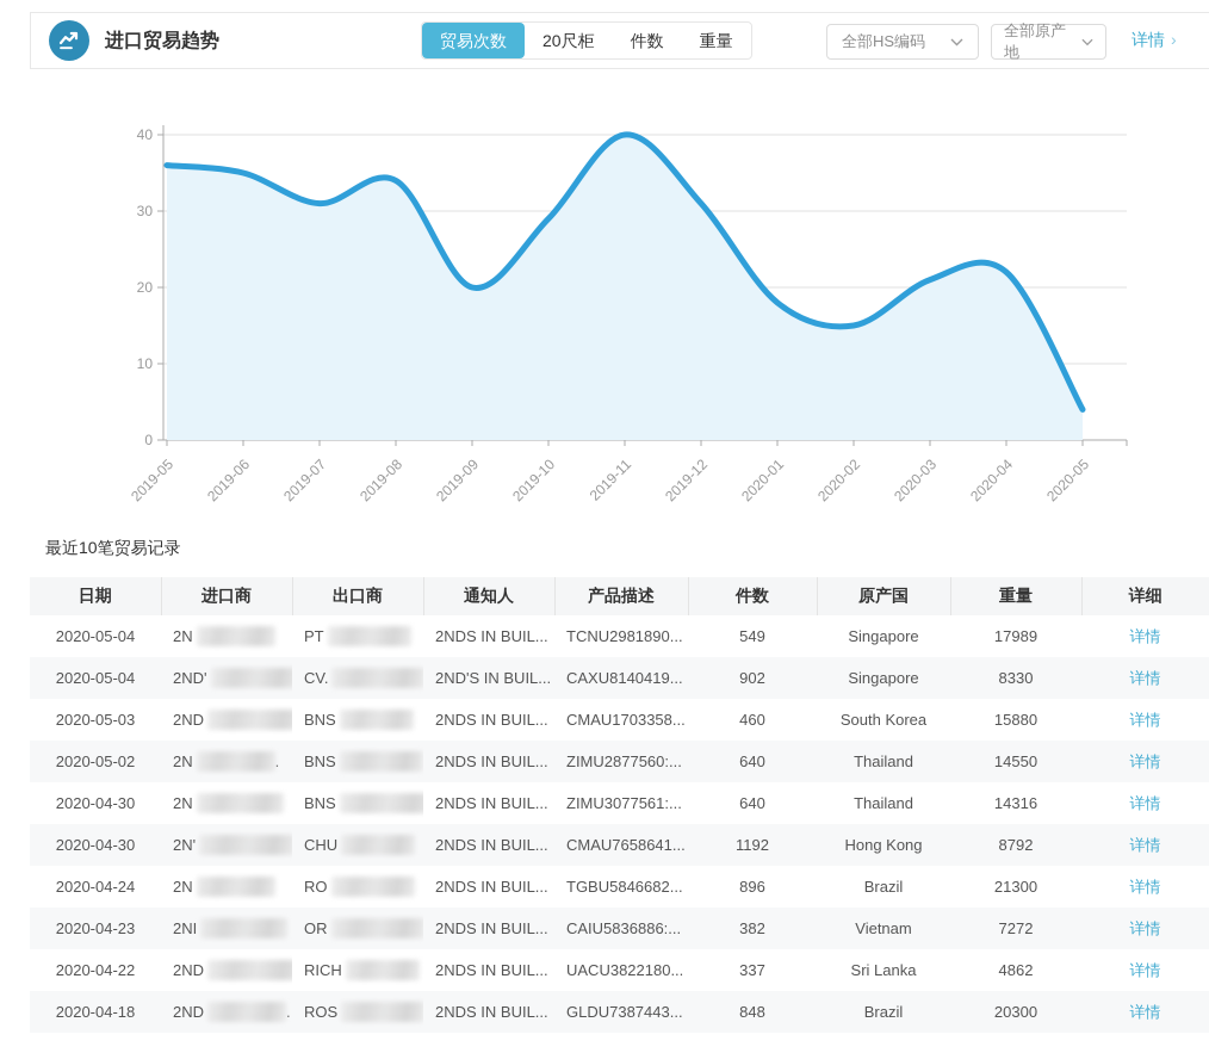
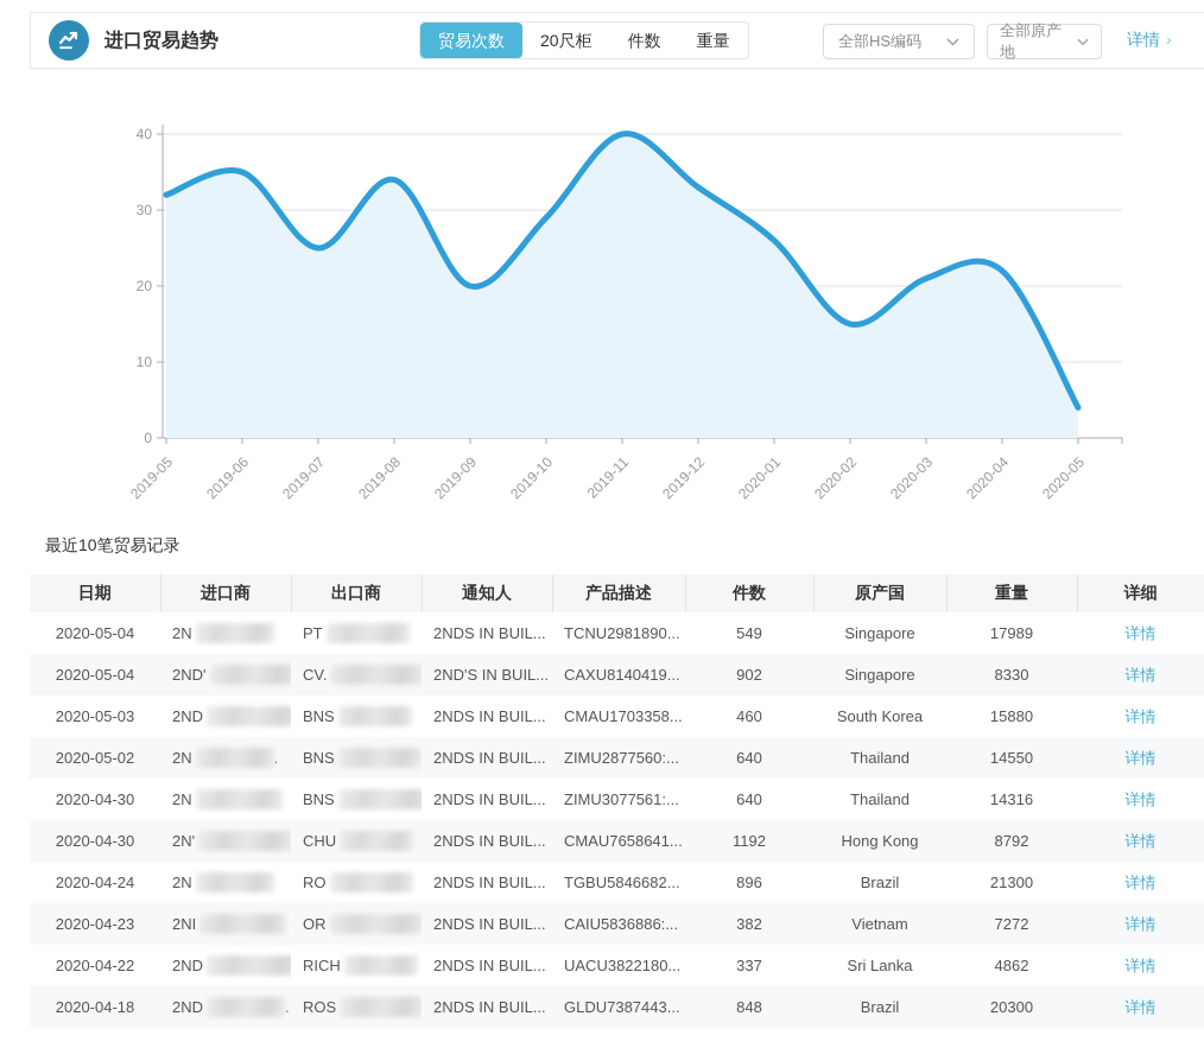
2019-05: 36 -> 32
2019-07: 31 -> 25
2019-12: 31 -> 33
2020-01: 18 -> 26
